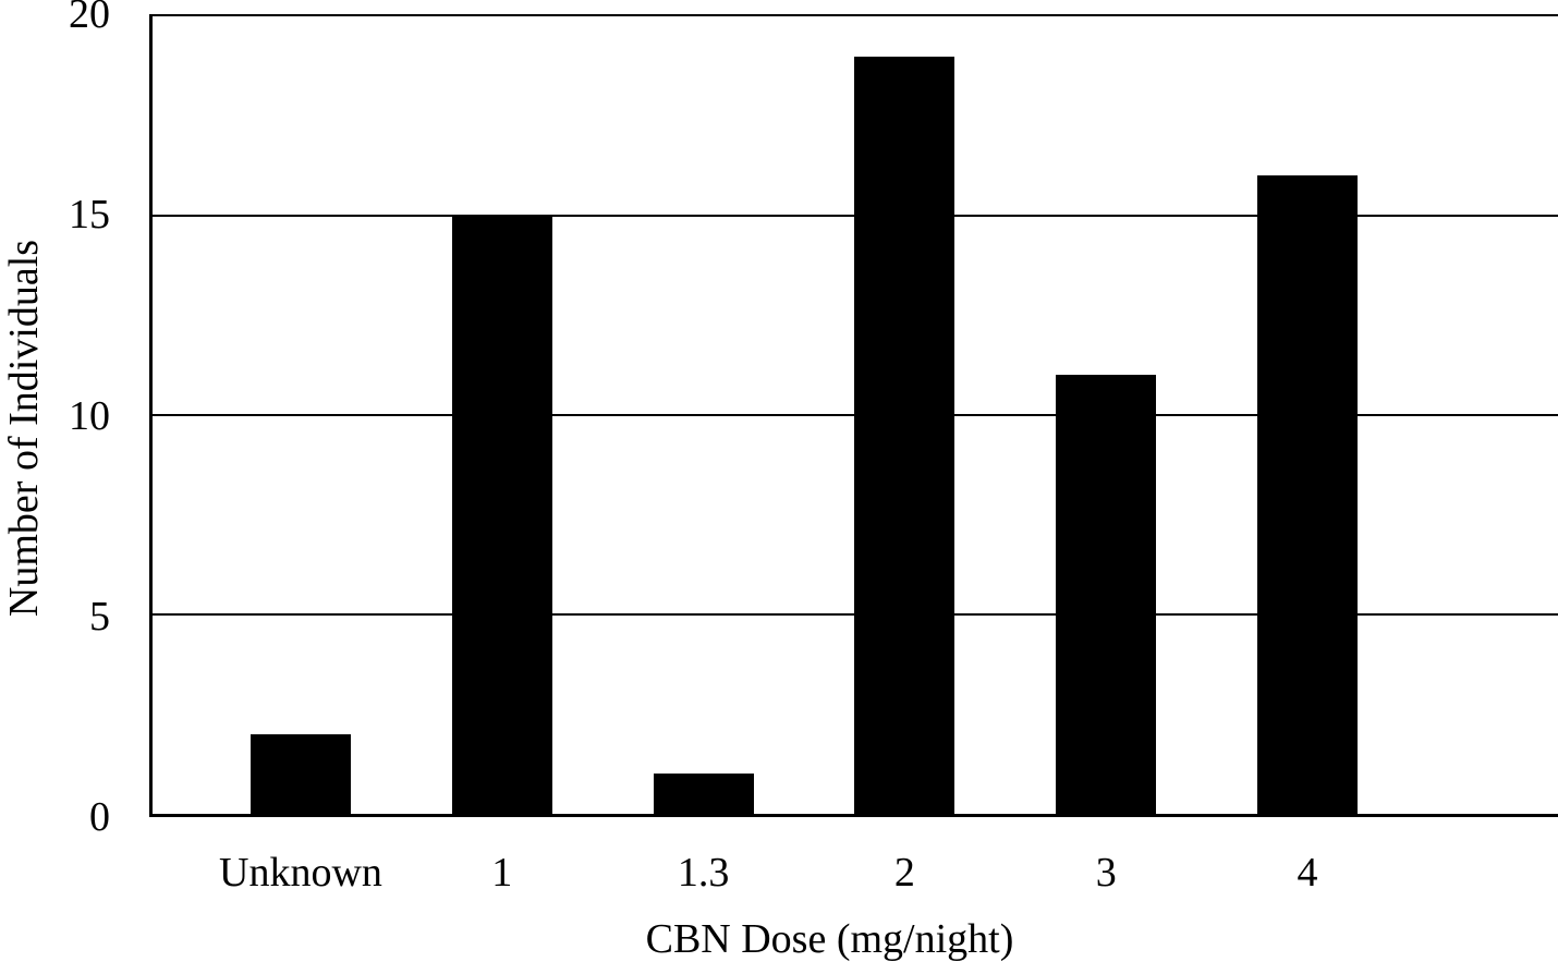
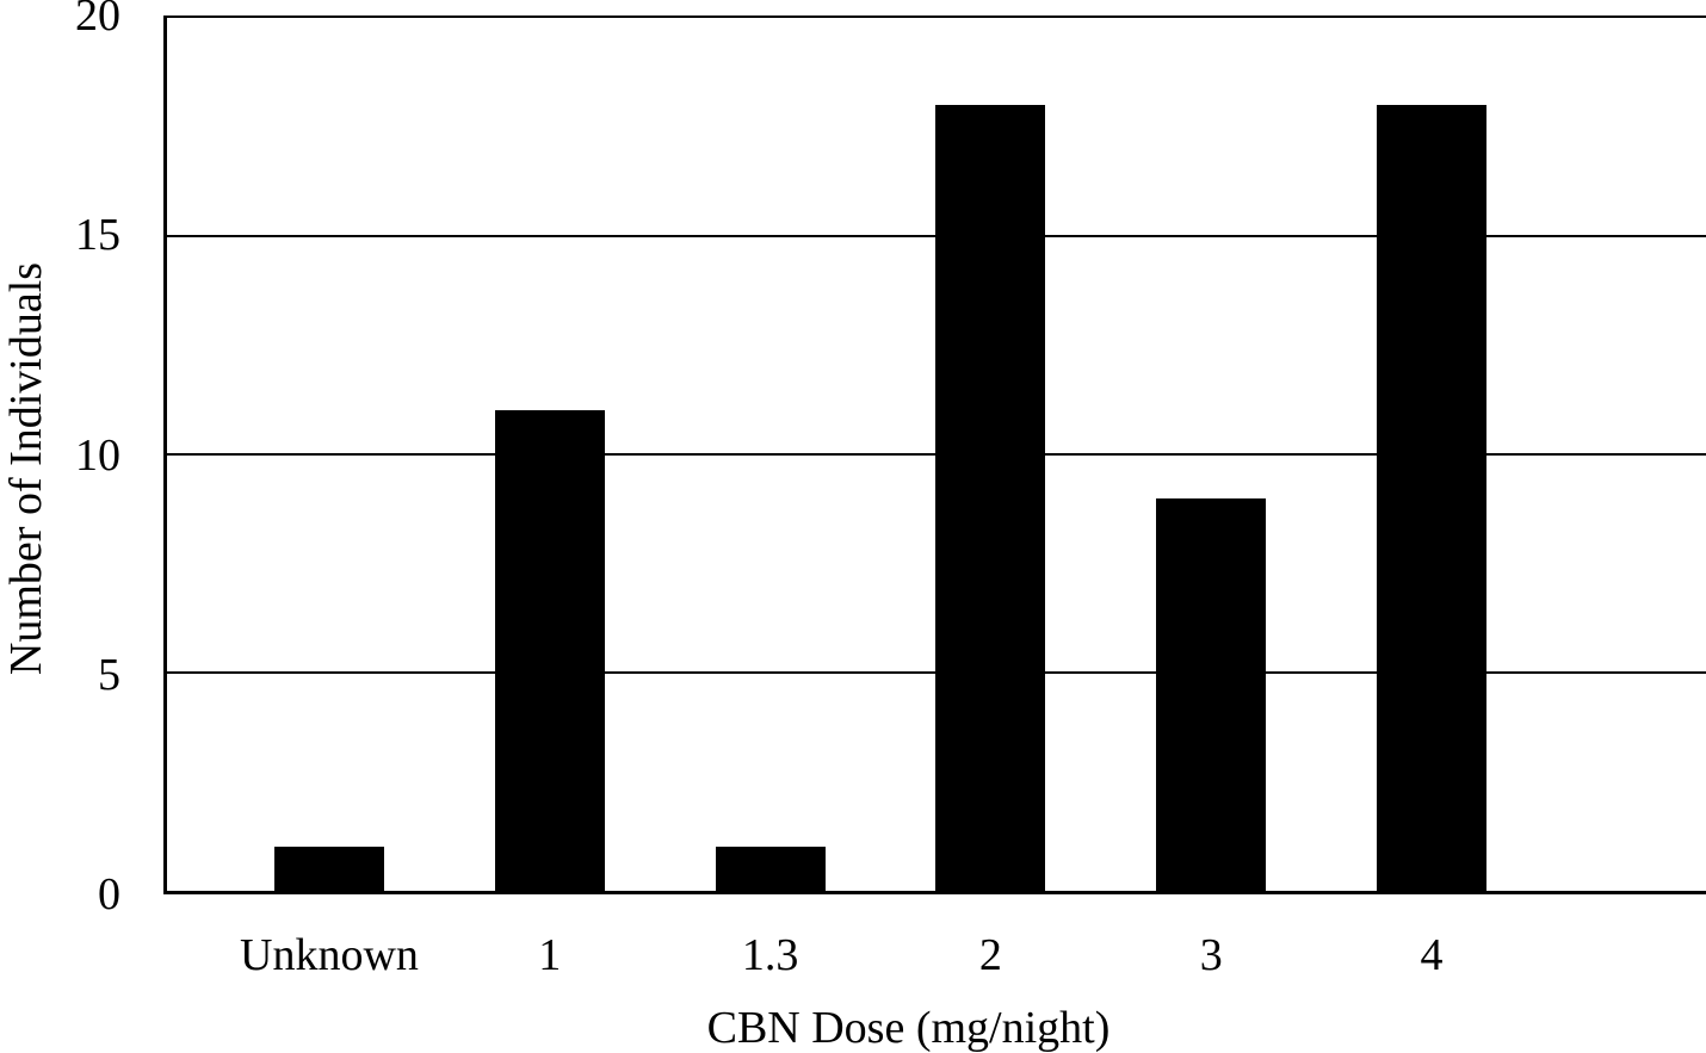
Unknown: 2 -> 1
1: 15 -> 11
2: 19 -> 18
3: 11 -> 9
4: 16 -> 18
